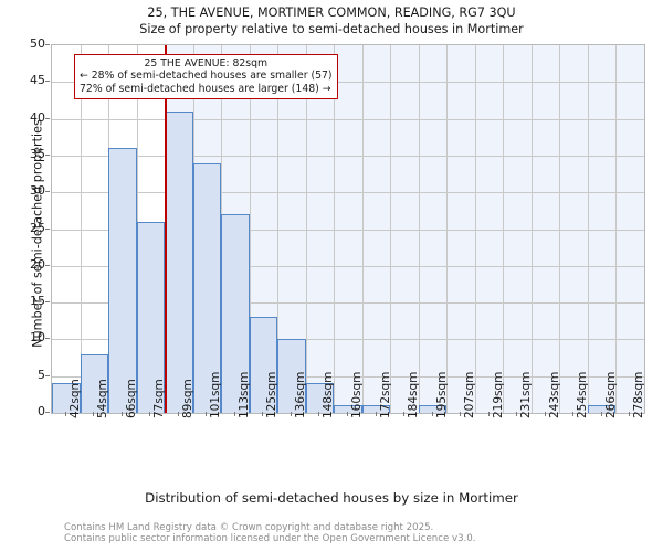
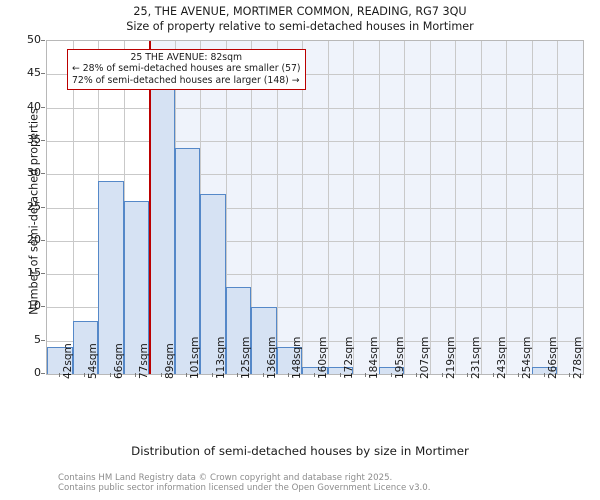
66sqm: 36 -> 29
89sqm: 41 -> 43
